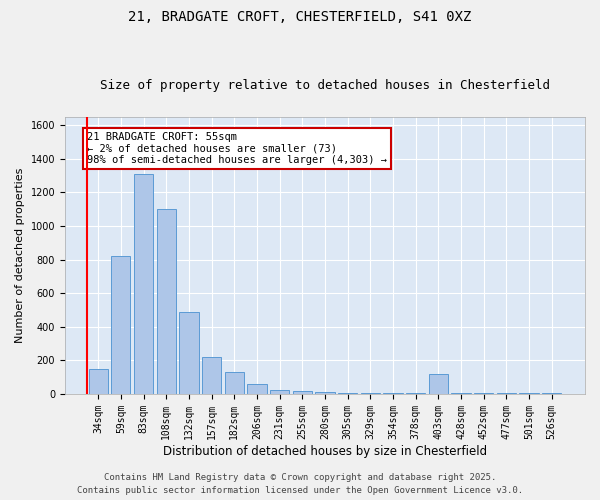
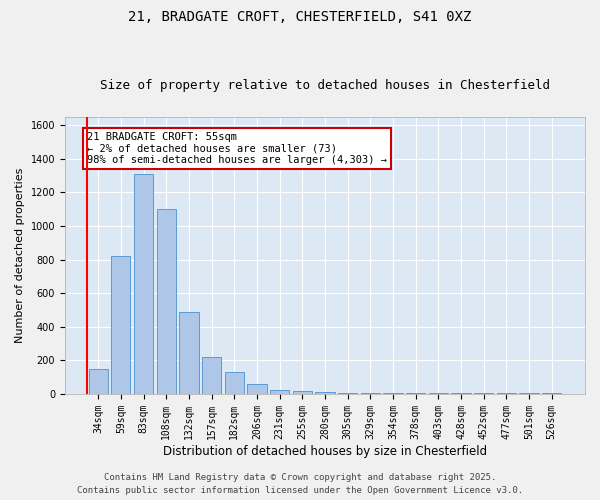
403sqm: 120 -> 0
